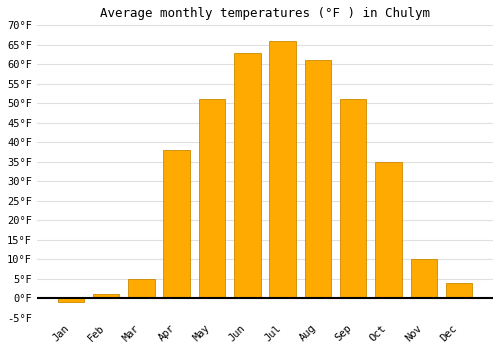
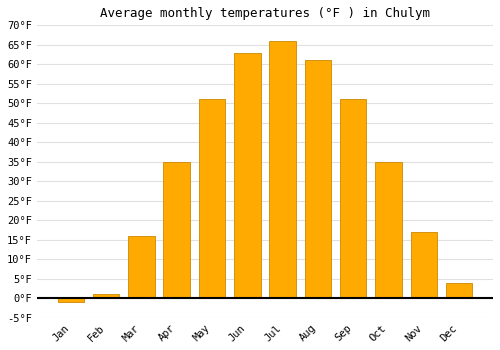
Mar: 5°F -> 16°F
Apr: 38°F -> 35°F
Nov: 10°F -> 17°F
